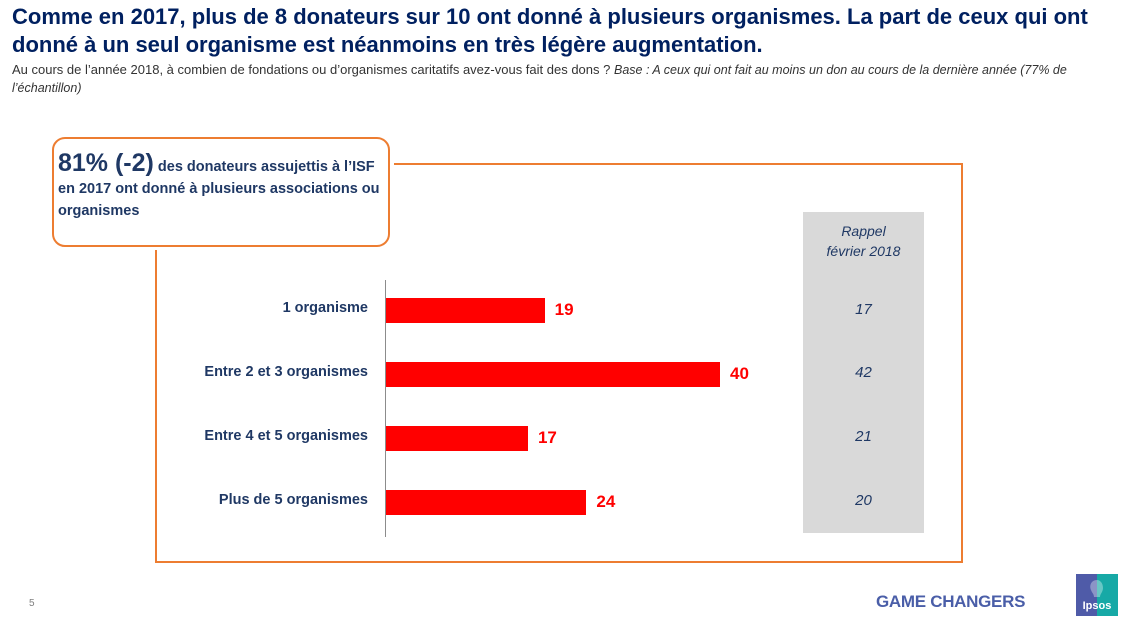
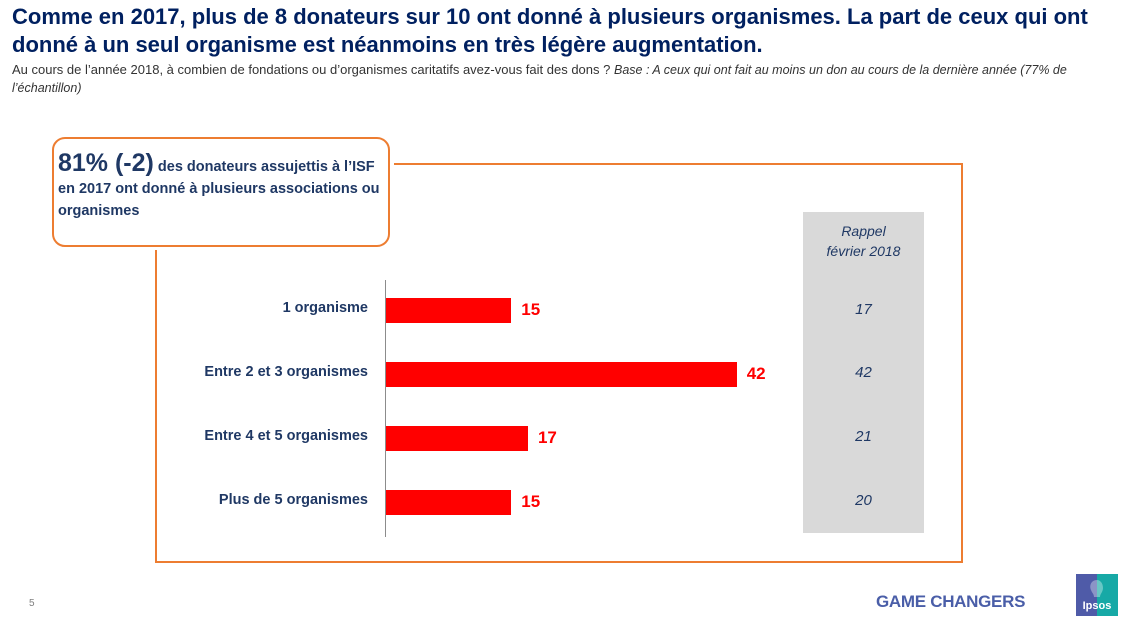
1 organisme: 19 -> 15
Entre 2 et 3 organismes: 40 -> 42
Plus de 5 organismes: 24 -> 15
